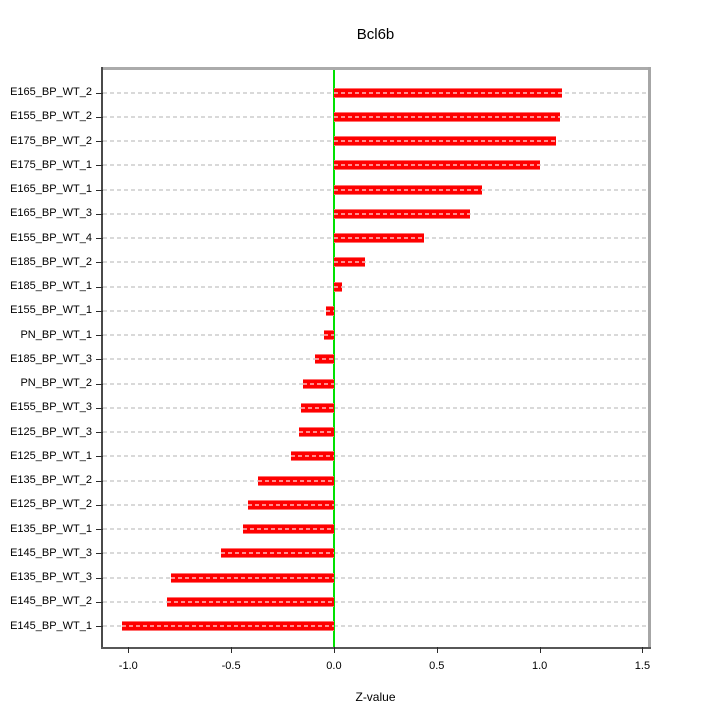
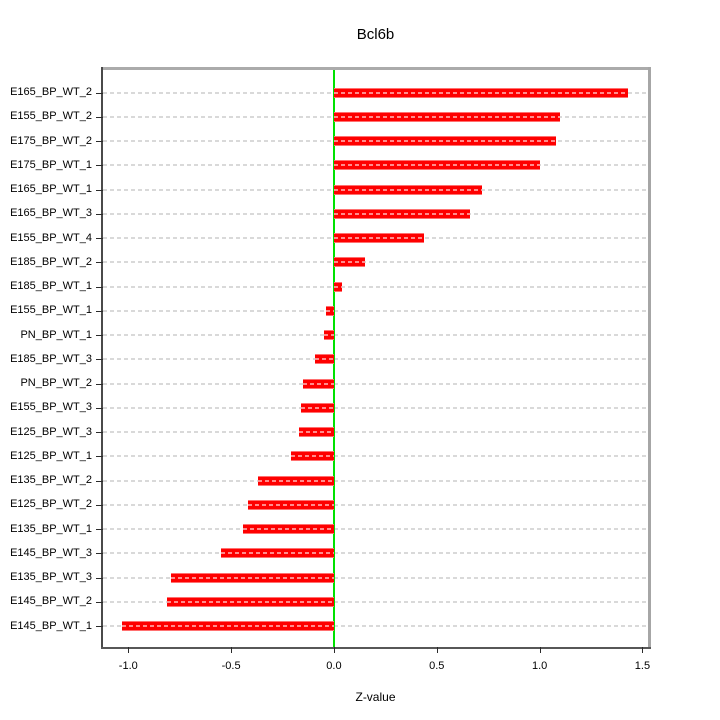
E165_BP_WT_2: 1.11 -> 1.43
